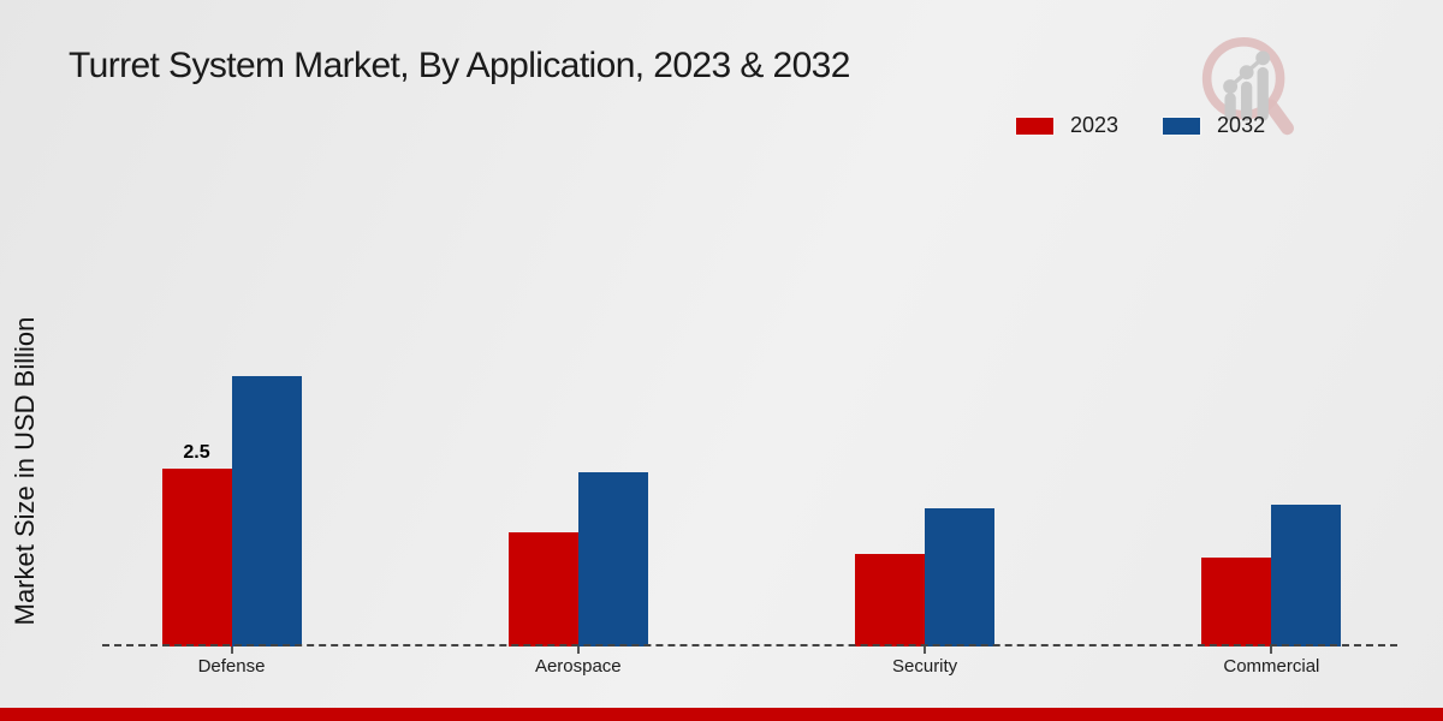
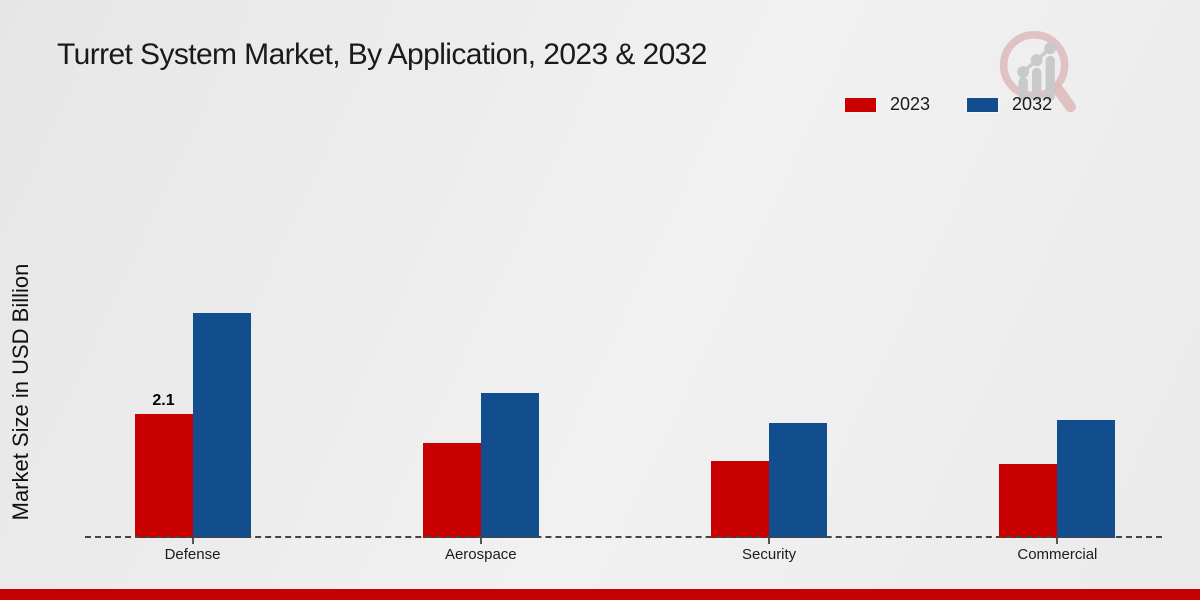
2023/Defense: 2.5 -> 2.1
